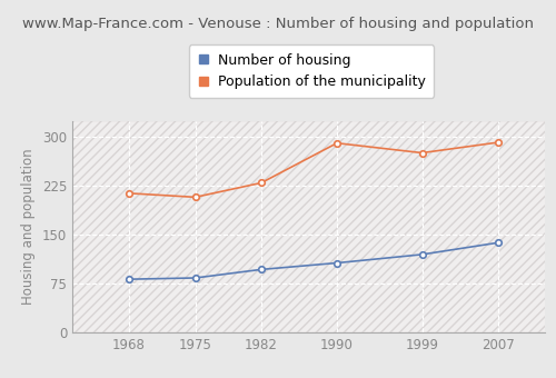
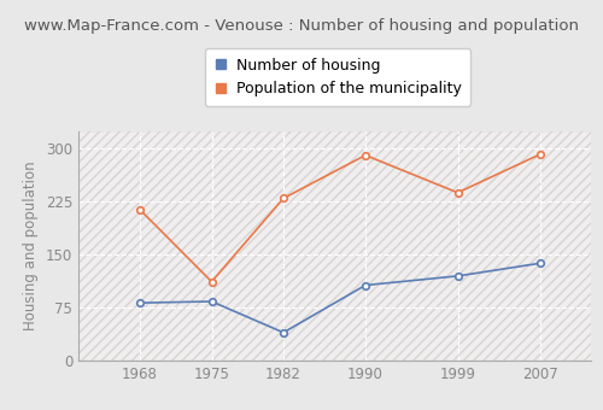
Population of the municipality/1975: 208 -> 112
Number of housing/1982: 97 -> 40
Population of the municipality/1999: 276 -> 238
